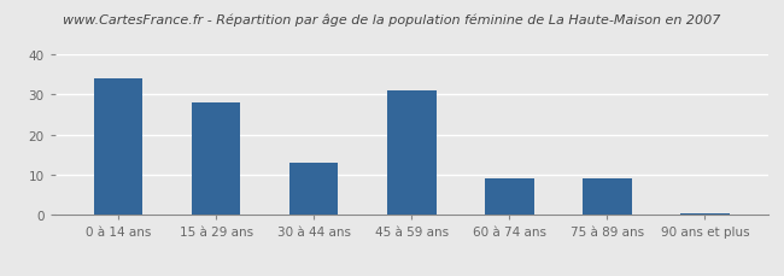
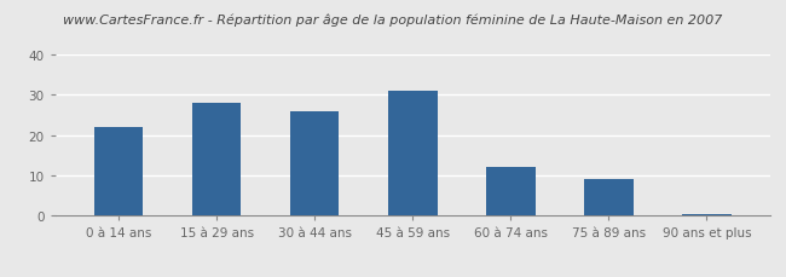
0 à 14 ans: 34.0 -> 22.0
30 à 44 ans: 13.0 -> 26.0
60 à 74 ans: 9.0 -> 12.0
